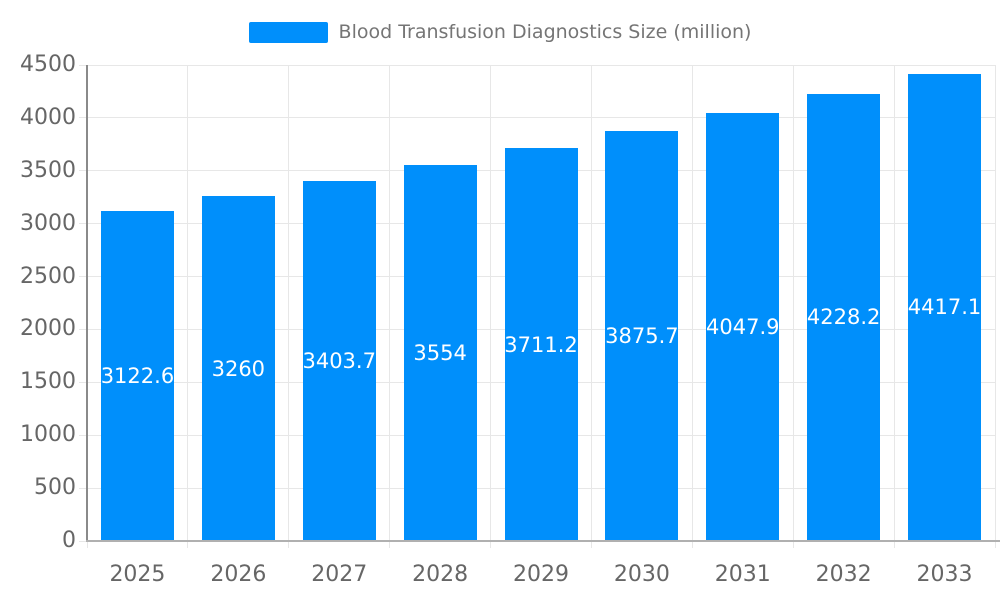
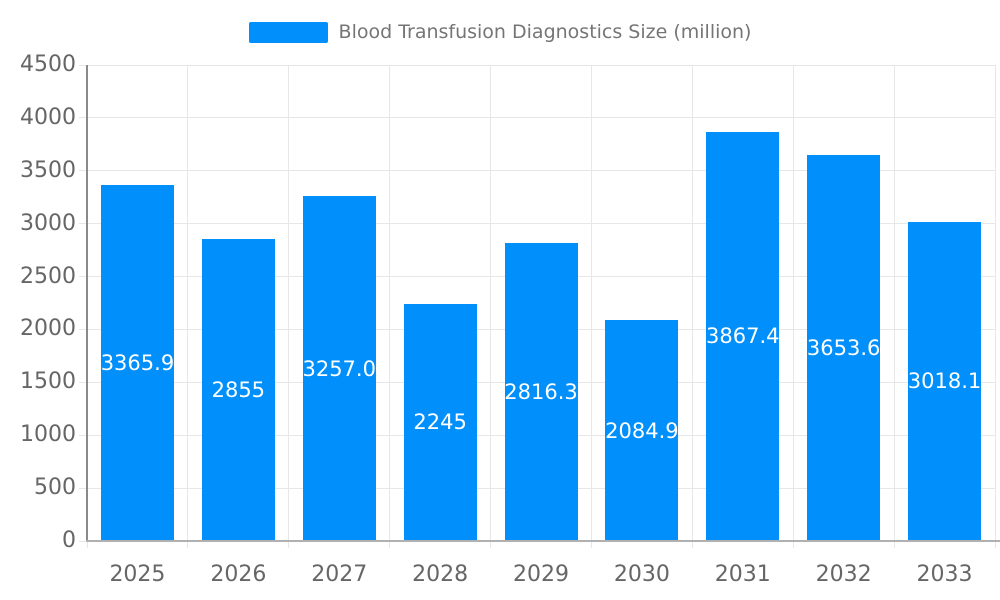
2025: 3122.6 -> 3365.9
2026: 3260 -> 2855
2027: 3403.7 -> 3257.0
2028: 3554 -> 2245
2029: 3711.2 -> 2816.3
2030: 3875.7 -> 2084.9
2031: 4047.9 -> 3867.4
2032: 4228.2 -> 3653.6
2033: 4417.1 -> 3018.1
